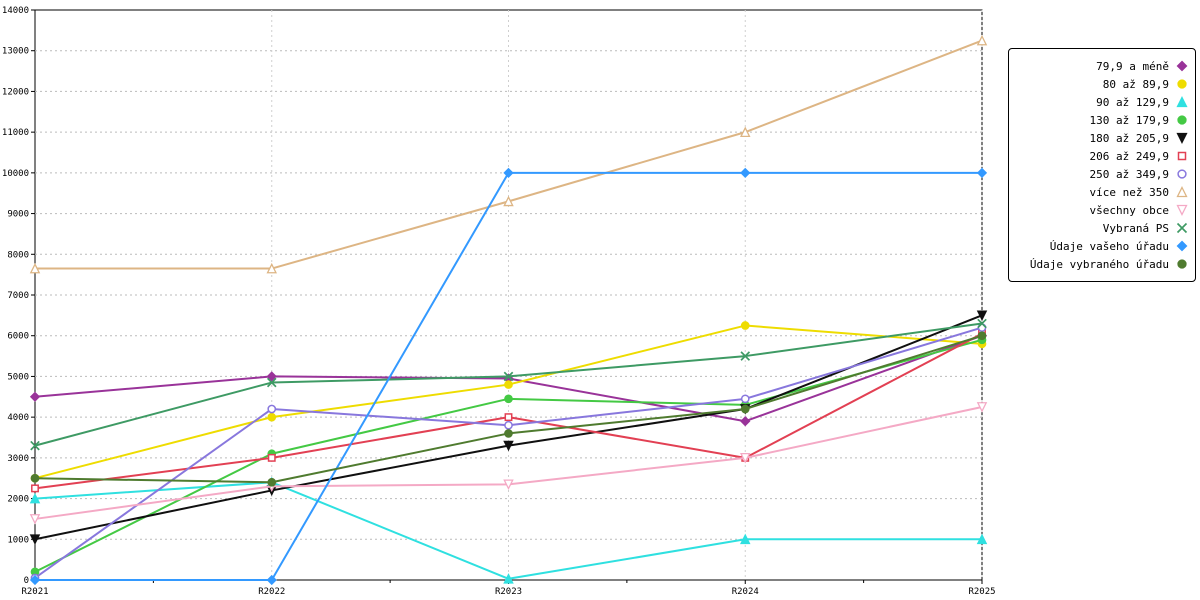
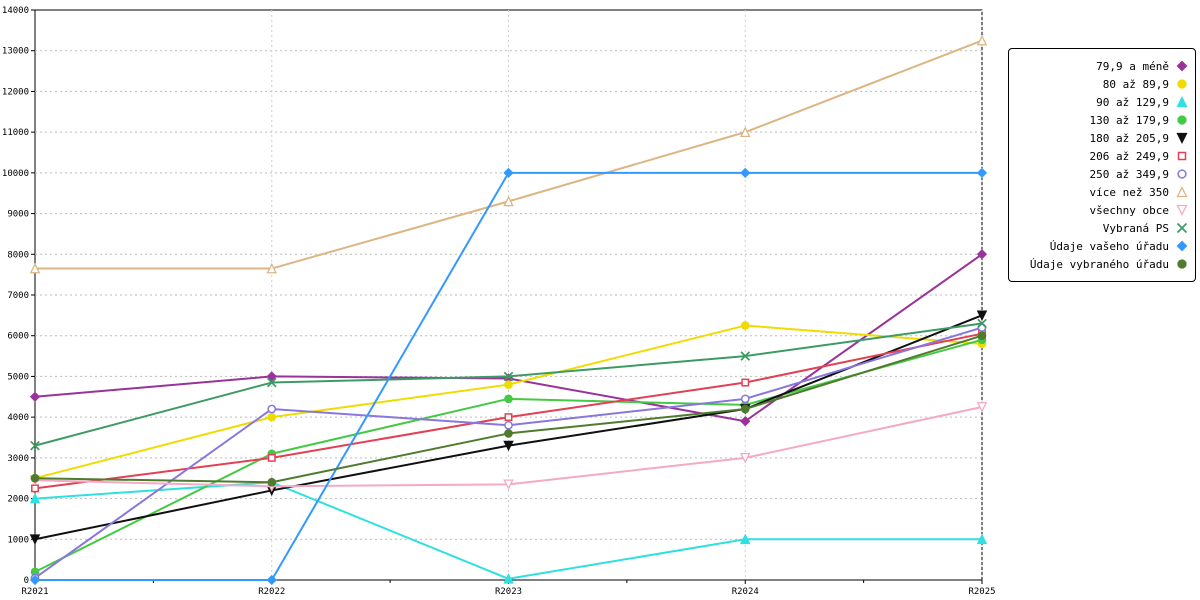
všechny obce/R2021: 1500 -> 2400
206 až 249,9/R2024: 3000 -> 4800
79,9 a méně/R2025: 6000 -> 8000
